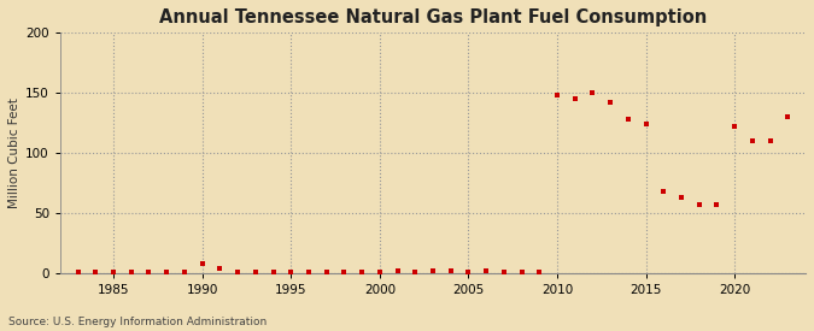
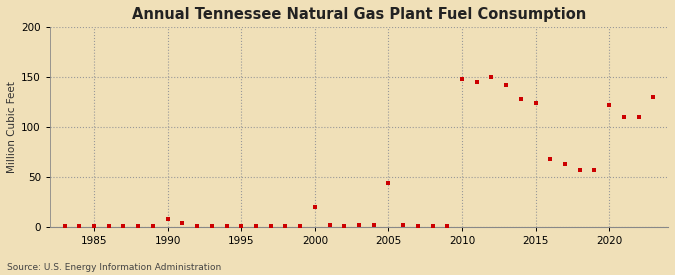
2000: 1 -> 20
2005: 1 -> 44
